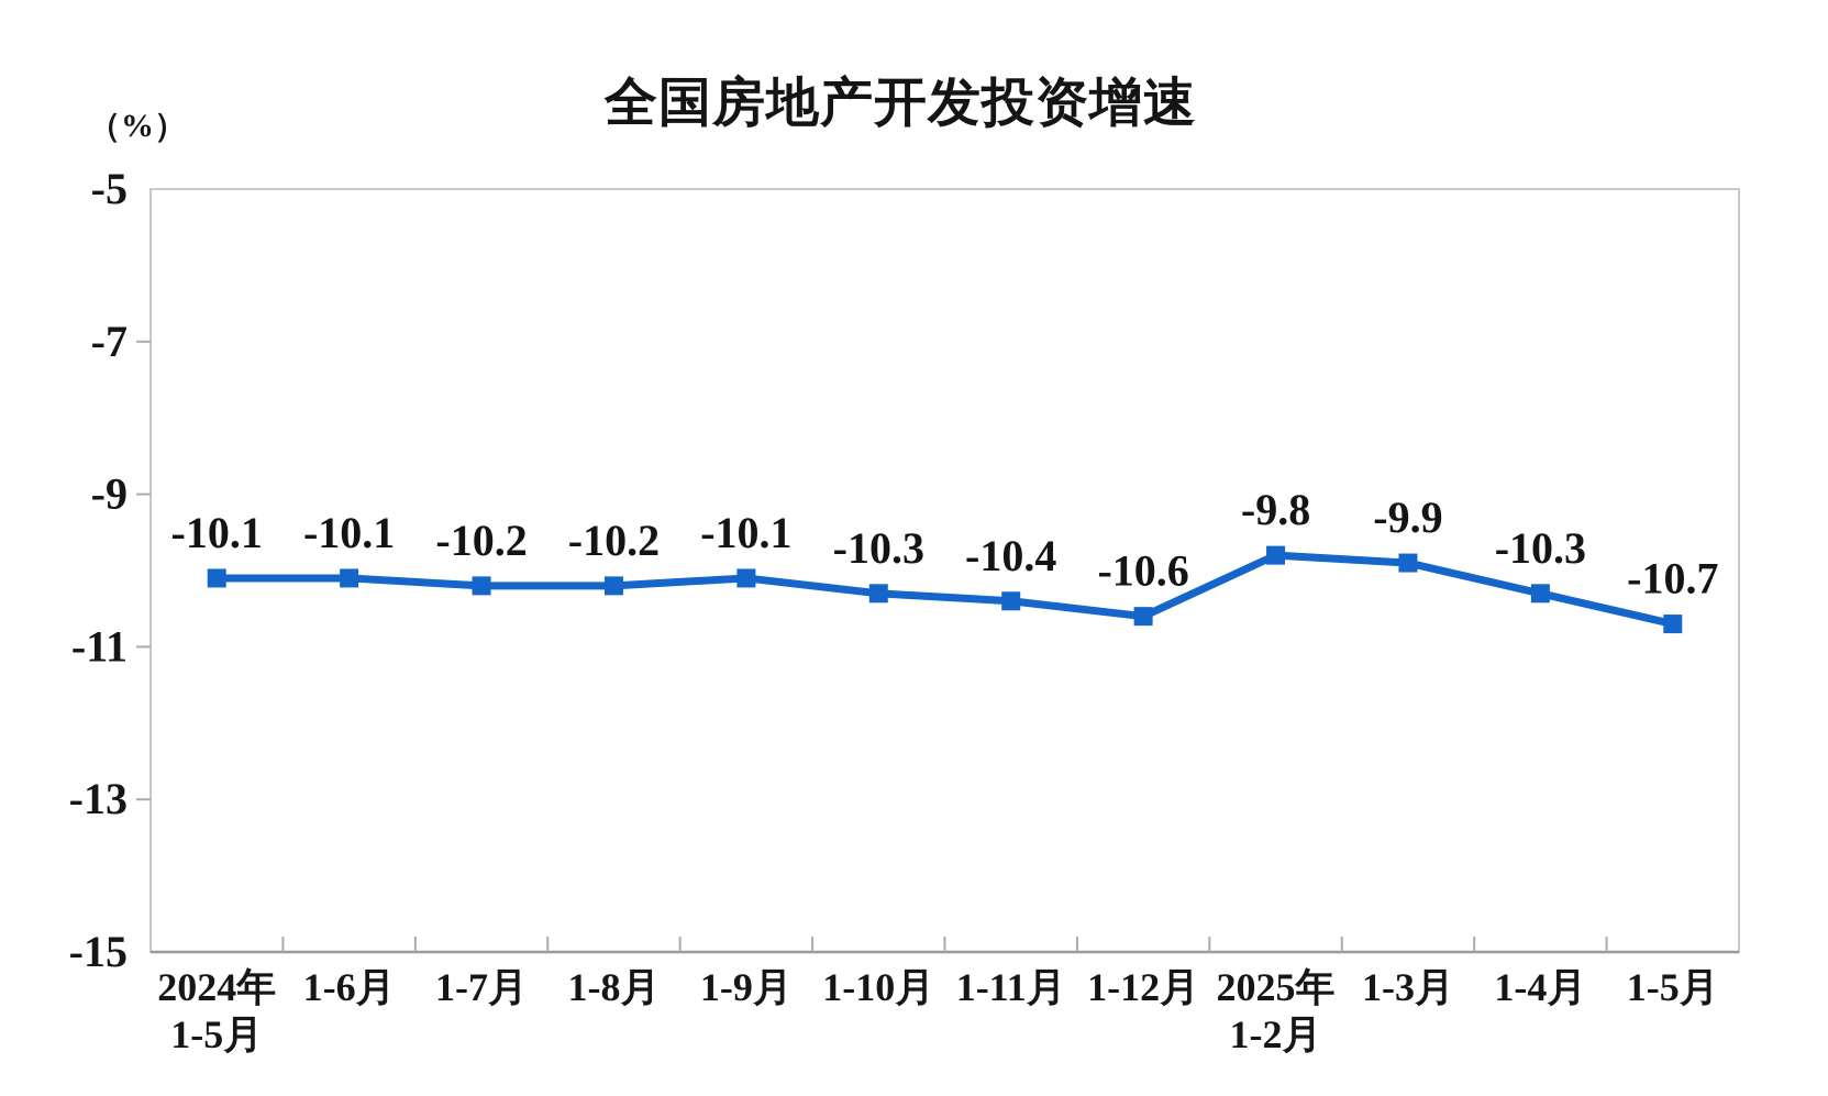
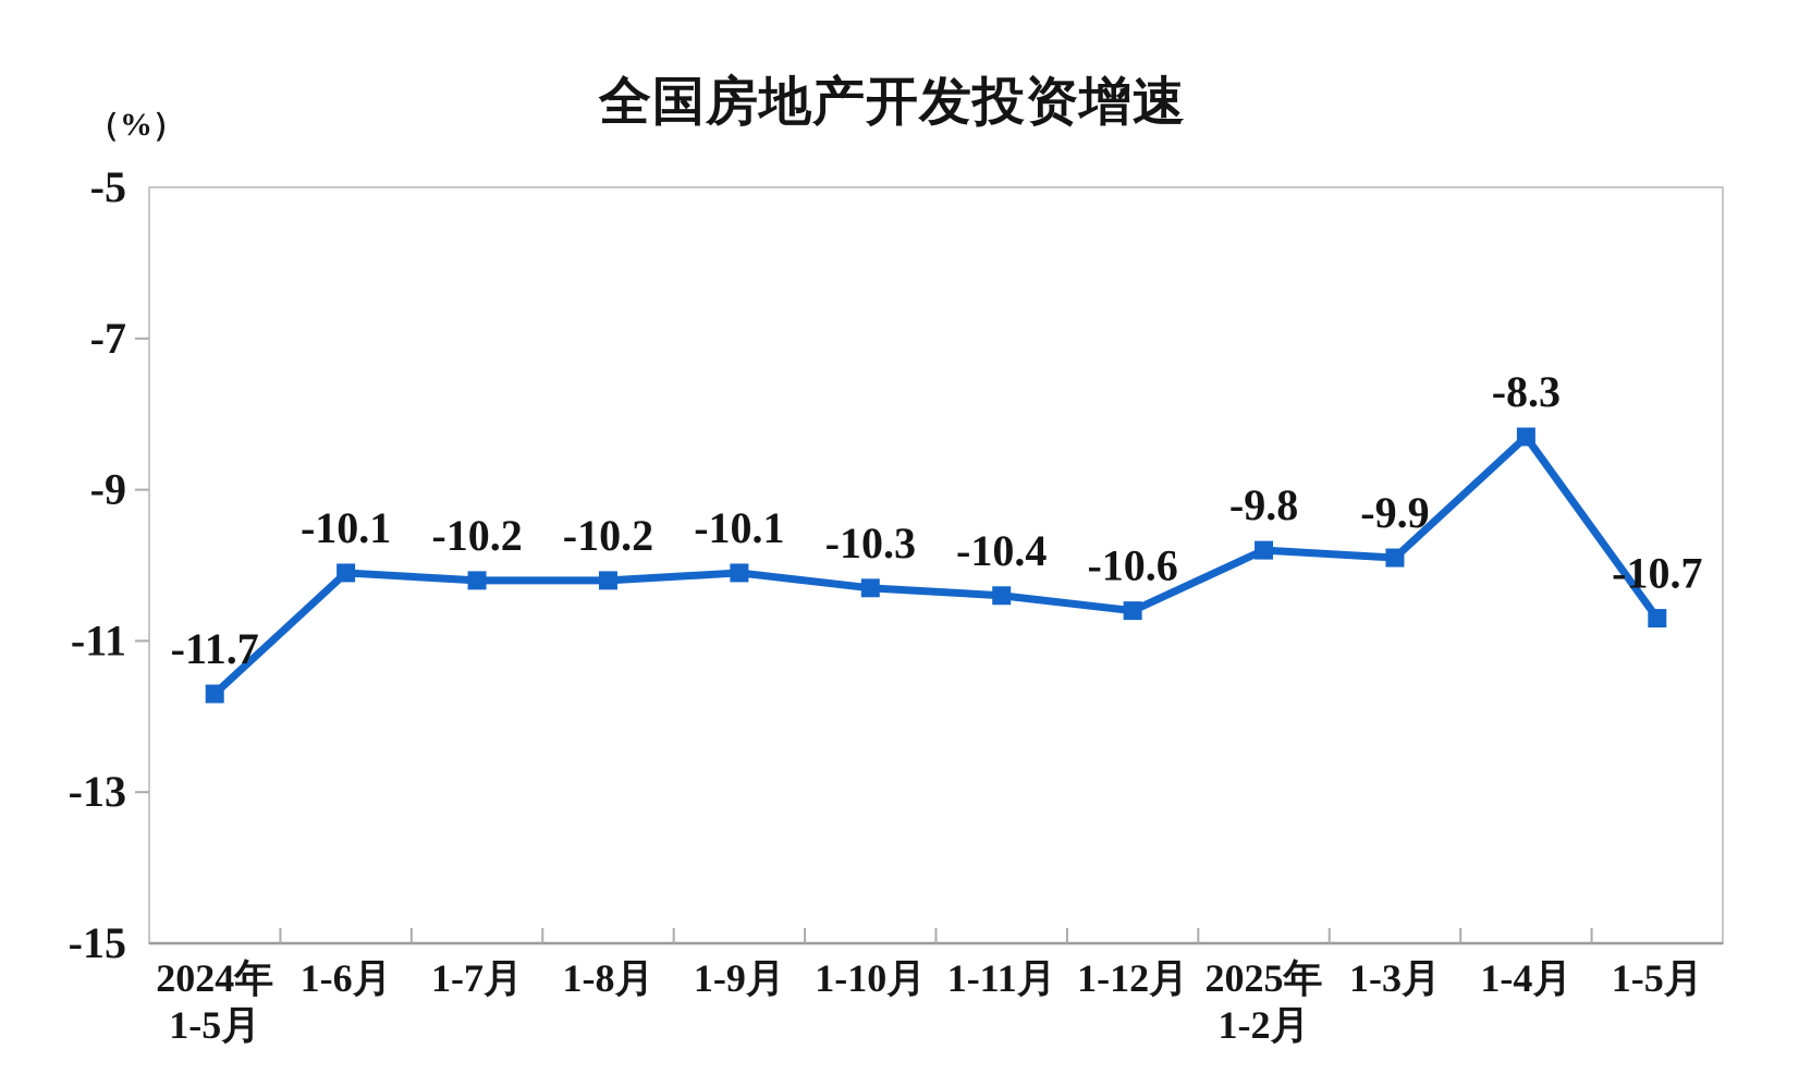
2024年 1-5月: -10.1 -> -11.7
1-4月: -10.3 -> -8.3
